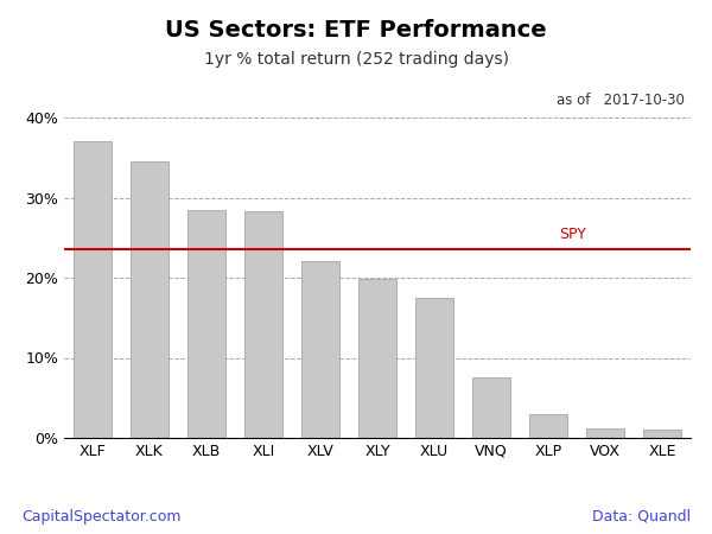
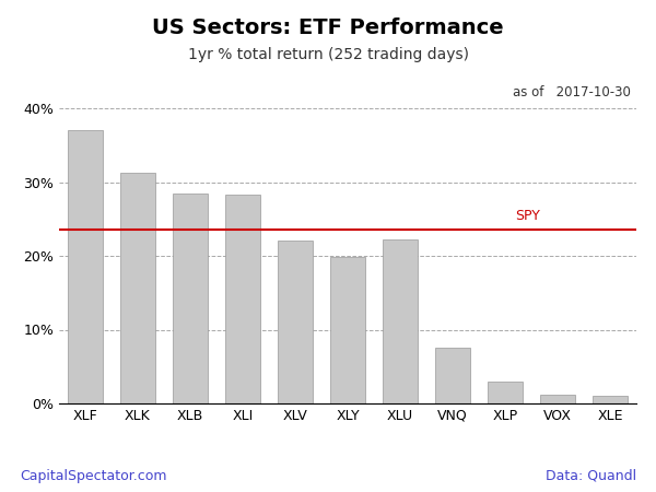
XLK: 34.5% -> 31.2%
XLU: 17.5% -> 22.2%
